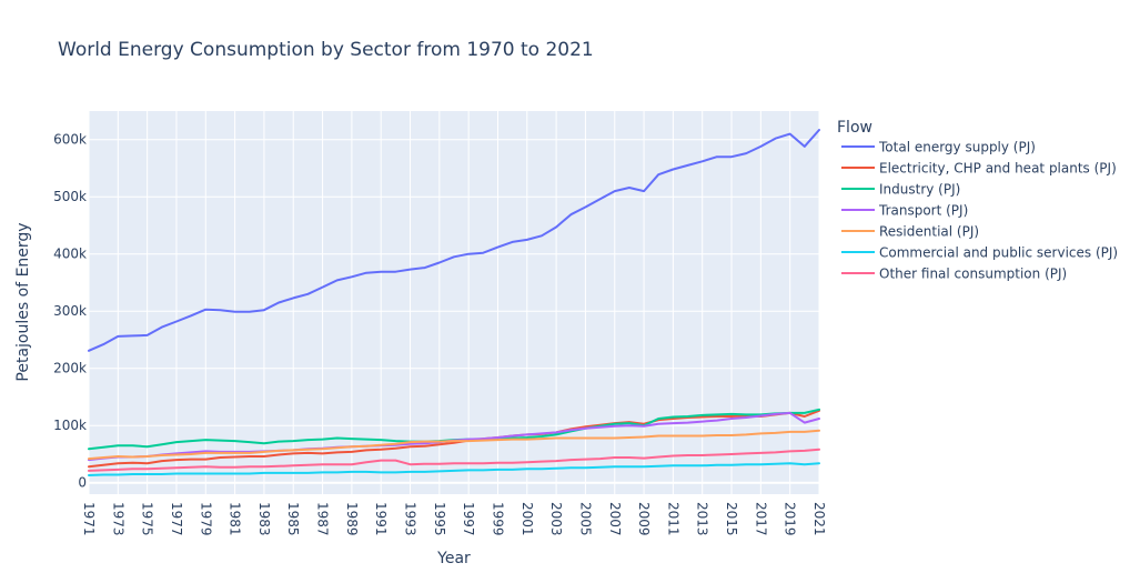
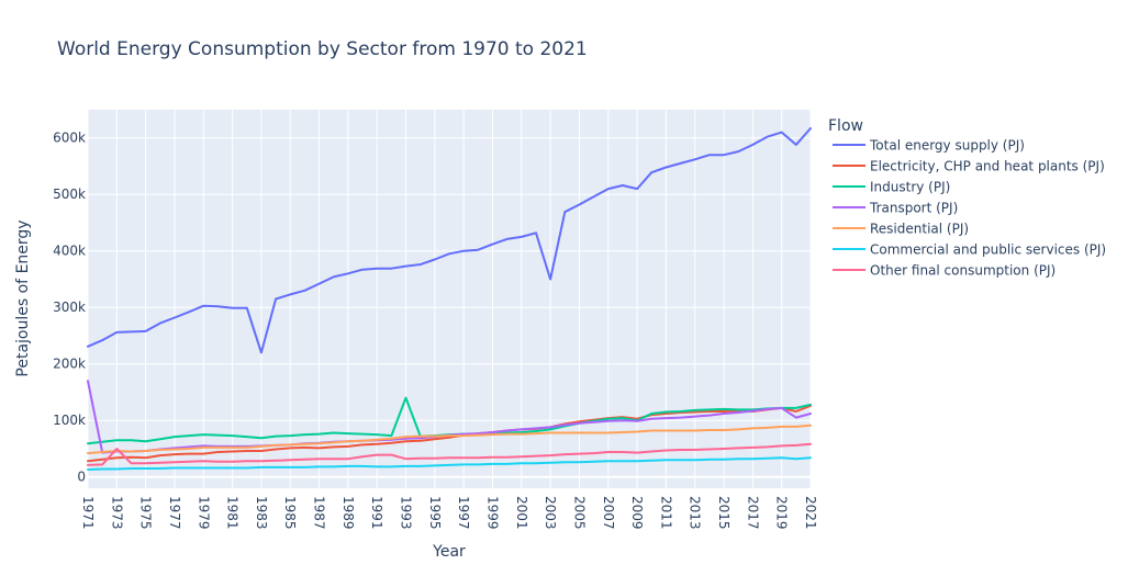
Transport (PJ)/1971: 40k -> 170k
Other final consumption (PJ)/1973: 20k -> 50k
Total energy supply (PJ)/1983: 300k -> 220k
Industry (PJ)/1993: 70k -> 140k
Total energy supply (PJ)/2003: 450k -> 350k
